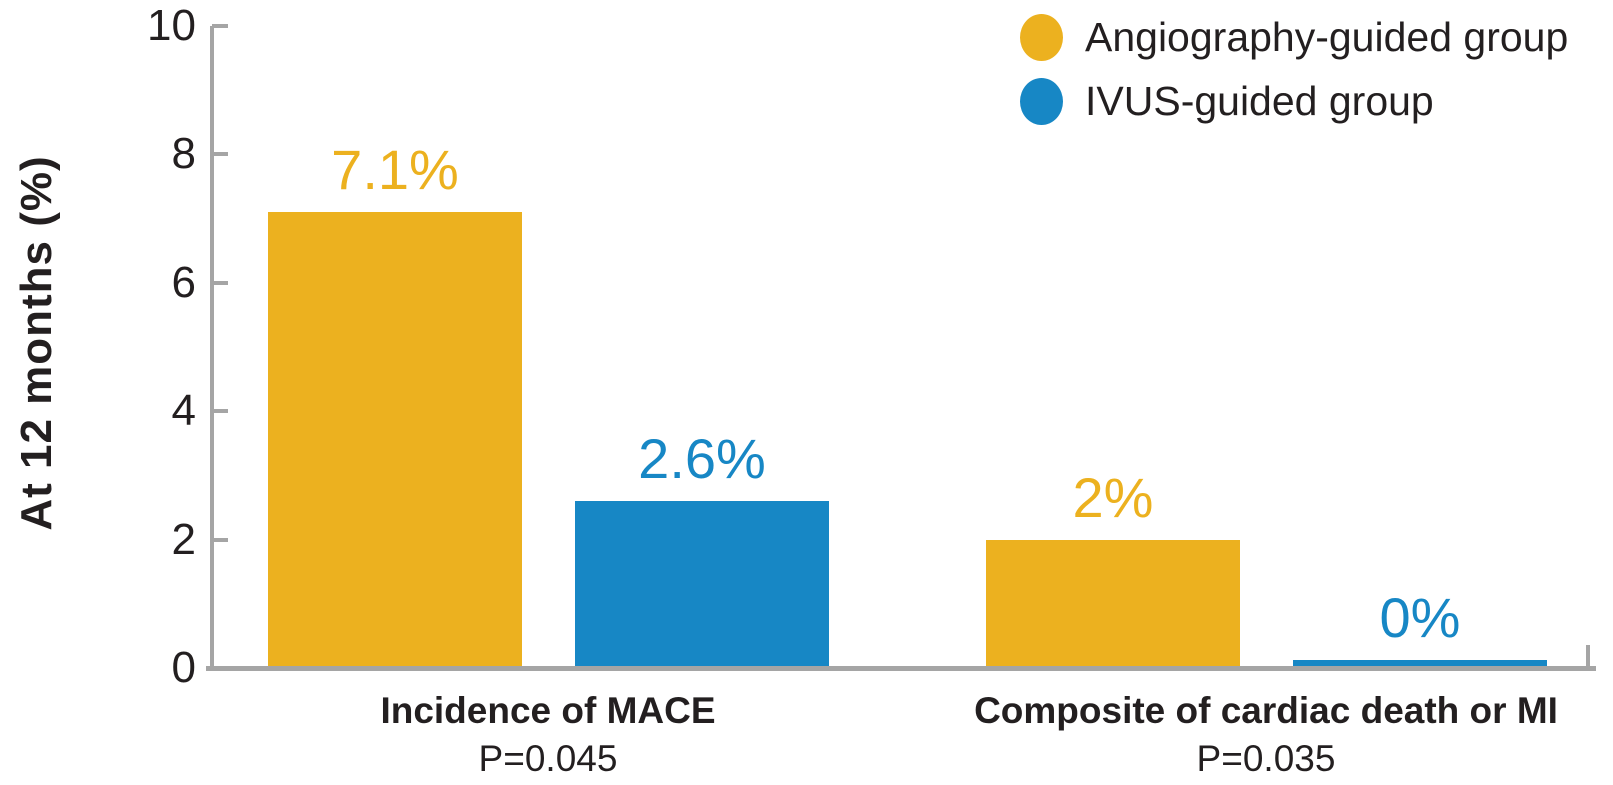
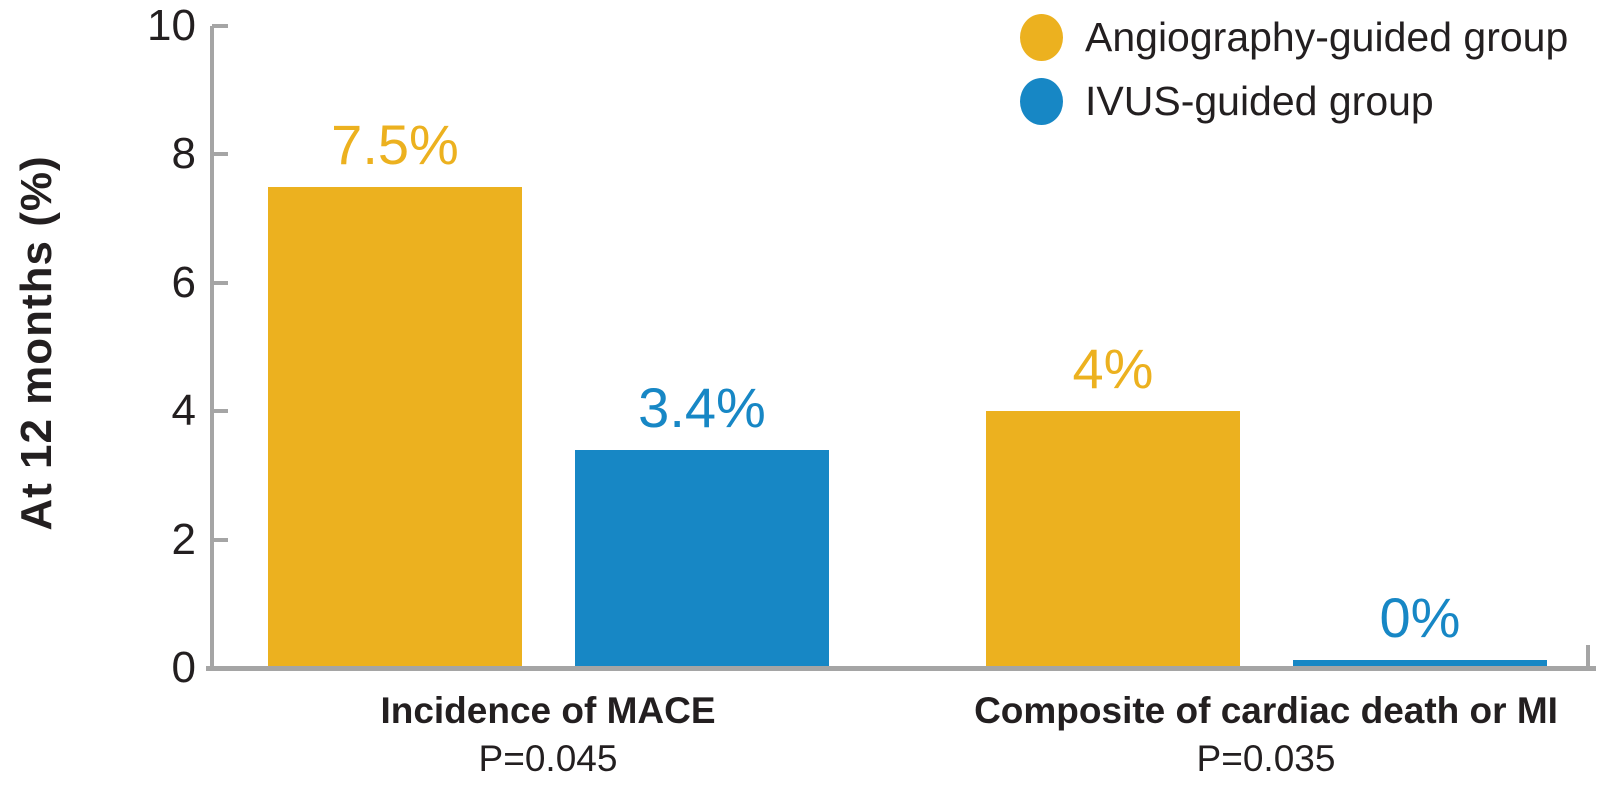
Angiography-guided group/Incidence of MACE: 7.1% -> 7.5%
IVUS-guided group/Incidence of MACE: 2.6% -> 3.4%
Angiography-guided group/Composite of cardiac death or MI: 2% -> 4%
